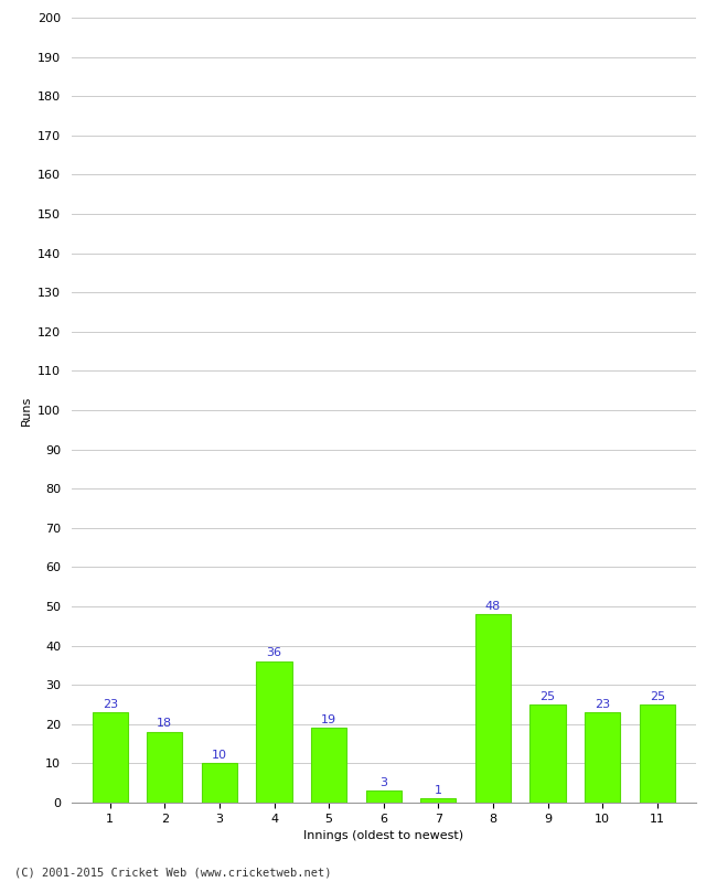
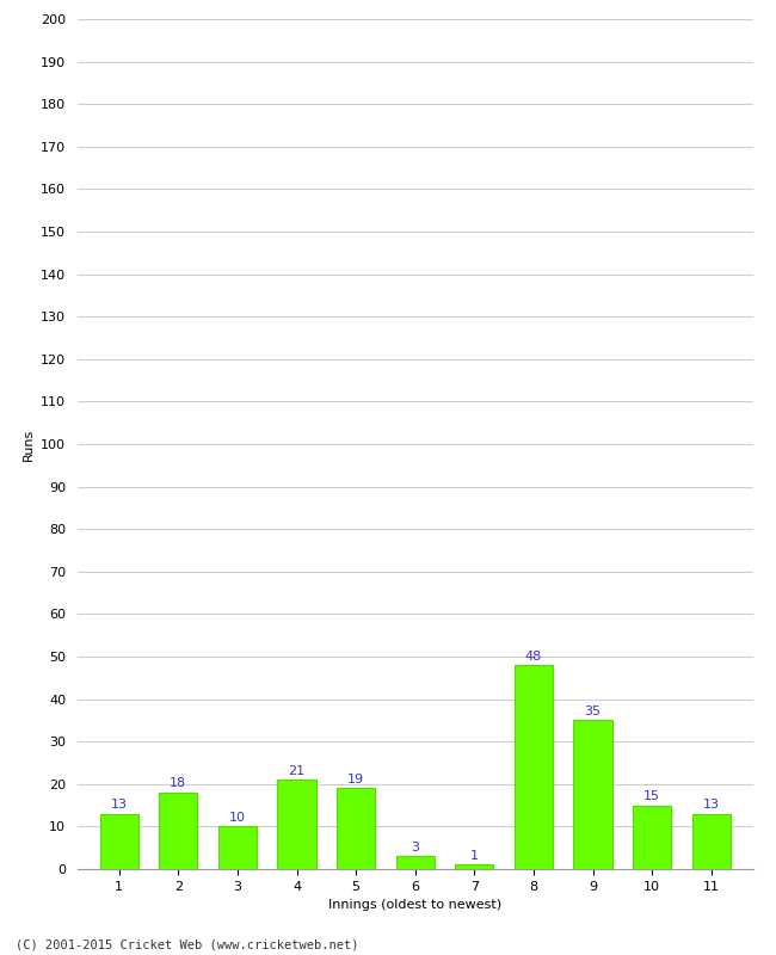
1: 23 -> 13
4: 36 -> 21
9: 25 -> 35
10: 23 -> 15
11: 25 -> 13
